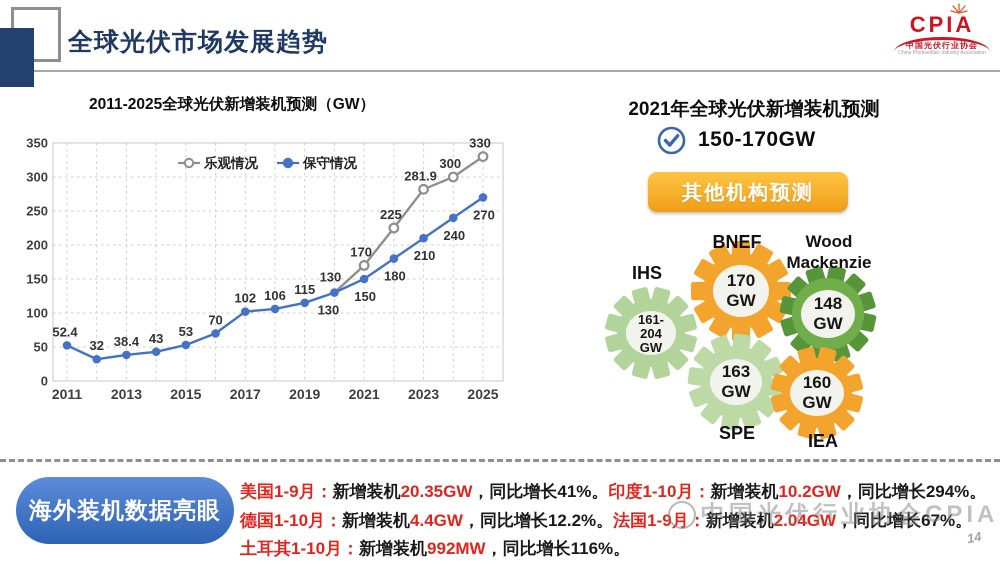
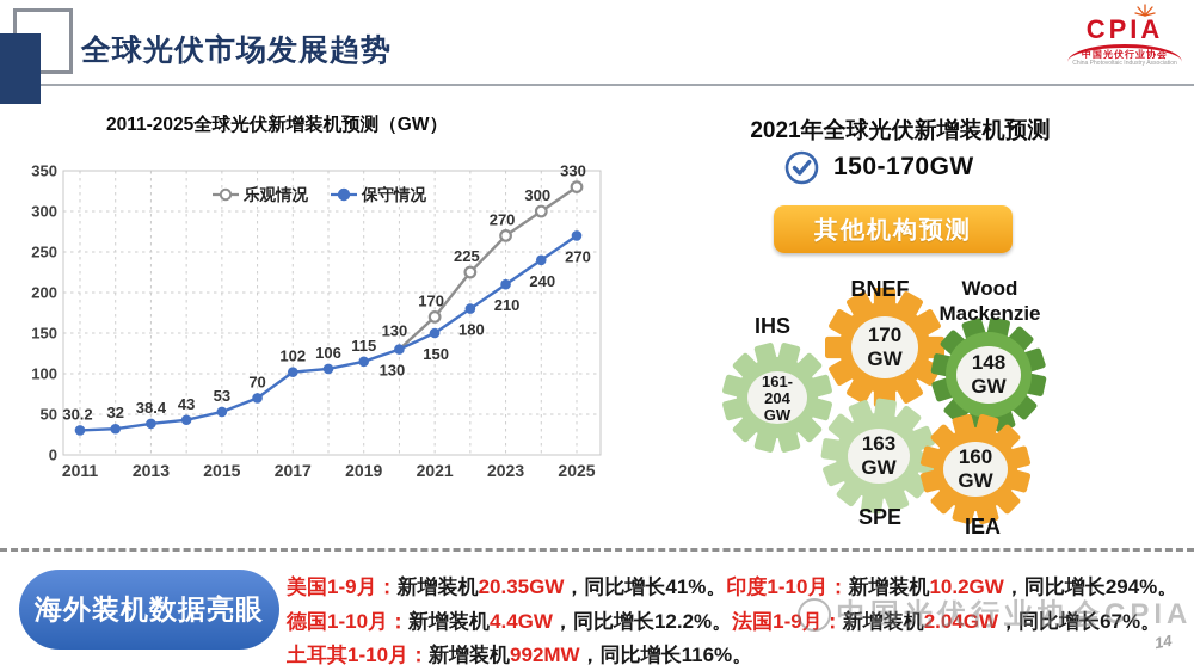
保守情况/2011: 52.4 -> 30.2
乐观情况/2023: 281.9 -> 270
